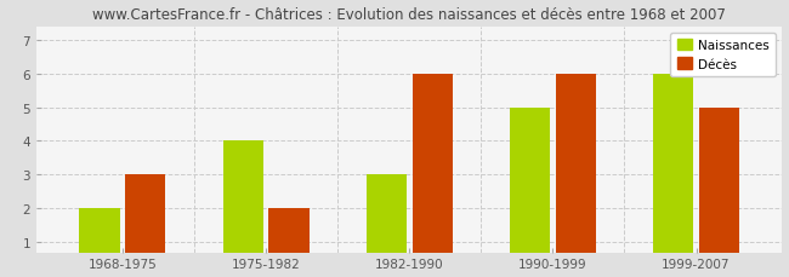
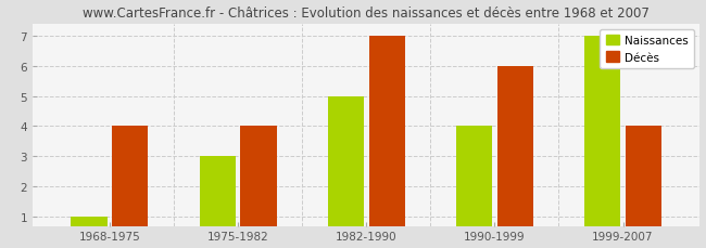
Naissances/1968-1975: 2 -> 1
Décès/1968-1975: 3 -> 4
Naissances/1975-1982: 4 -> 3
Décès/1975-1982: 2 -> 4
Naissances/1982-1990: 3 -> 5
Décès/1982-1990: 6 -> 7
Naissances/1990-1999: 5 -> 4
Naissances/1999-2007: 6 -> 7
Décès/1999-2007: 5 -> 4
